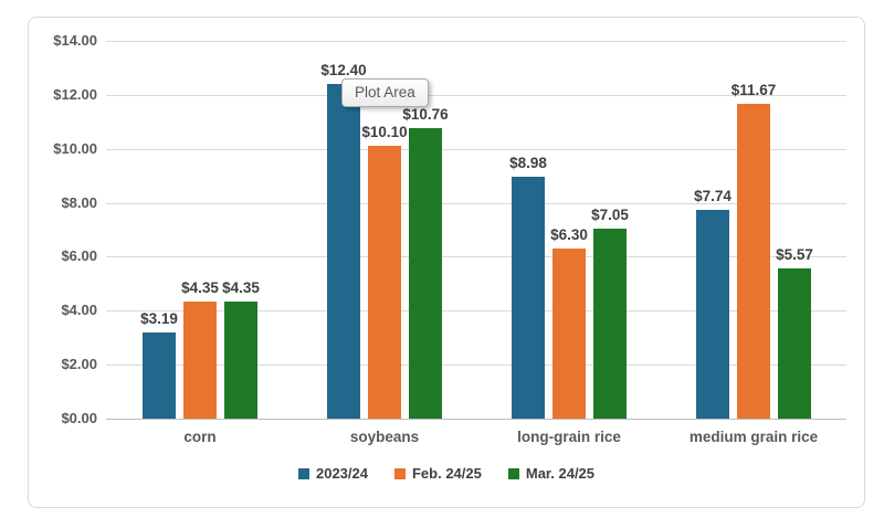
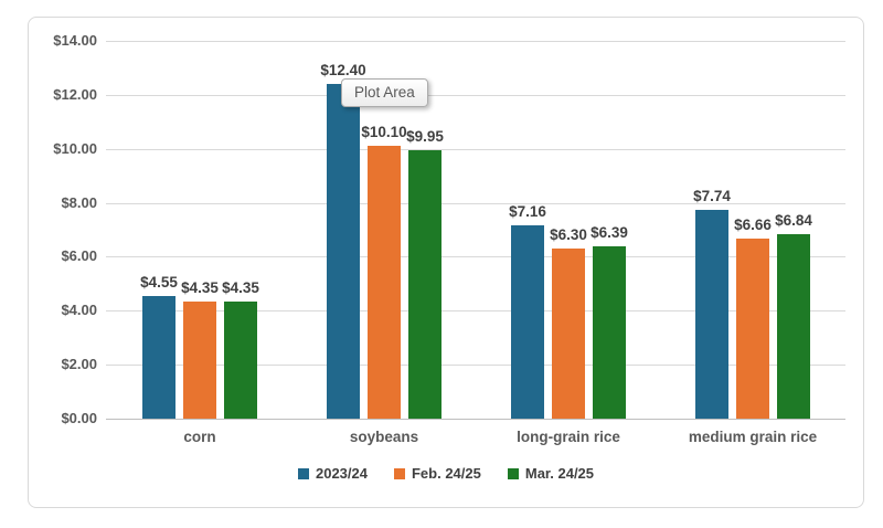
2023/24/corn: $3.19 -> $4.55
Mar. 24/25/soybeans: $10.76 -> $9.95
2023/24/long-grain rice: $8.98 -> $7.16
Mar. 24/25/long-grain rice: $7.05 -> $6.39
Feb. 24/25/medium grain rice: $11.67 -> $6.66
Mar. 24/25/medium grain rice: $5.57 -> $6.84
